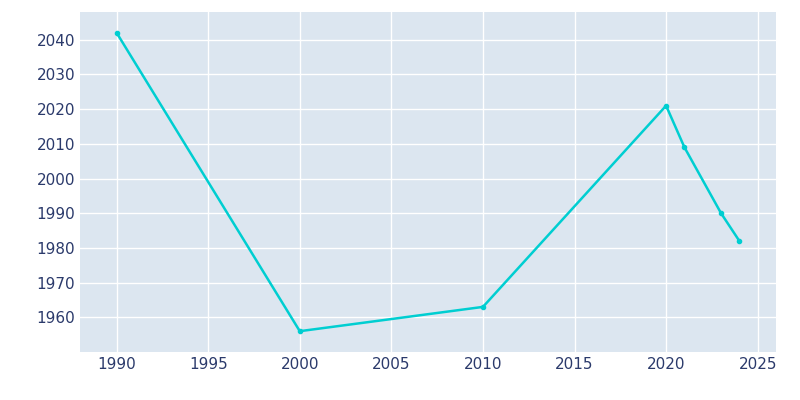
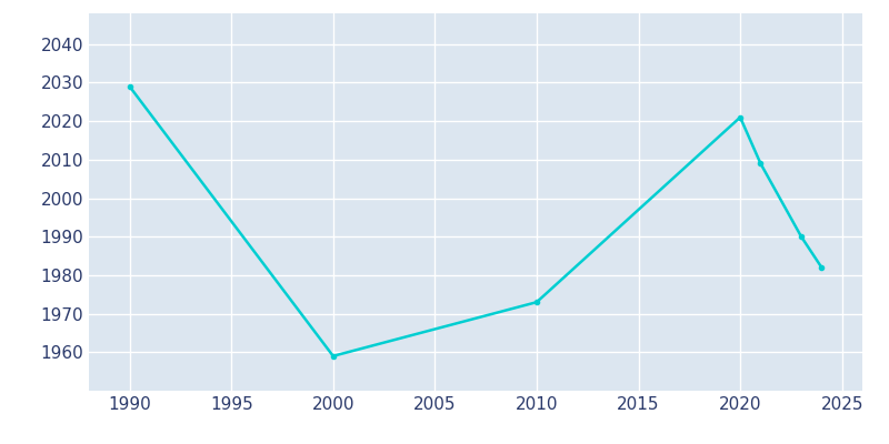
1990: 2042 -> 2029
2000: 1956 -> 1959
2010: 1963 -> 1973
